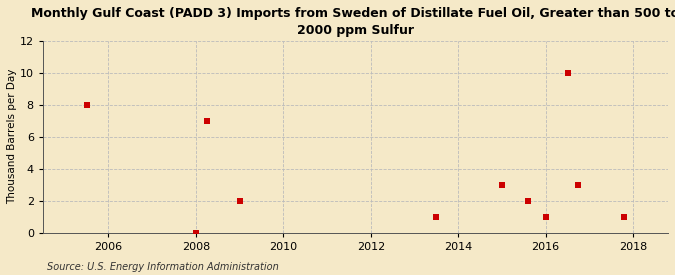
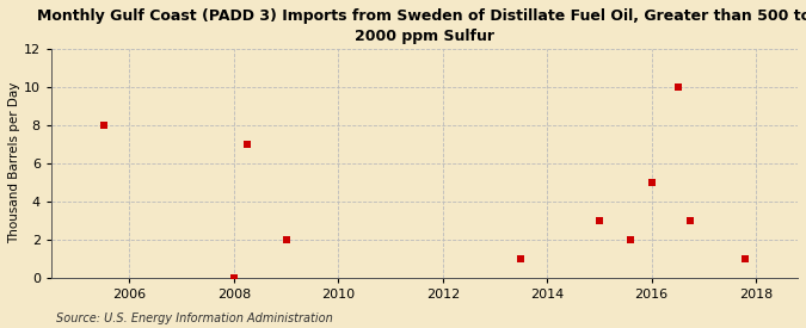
2016: 1 -> 5
